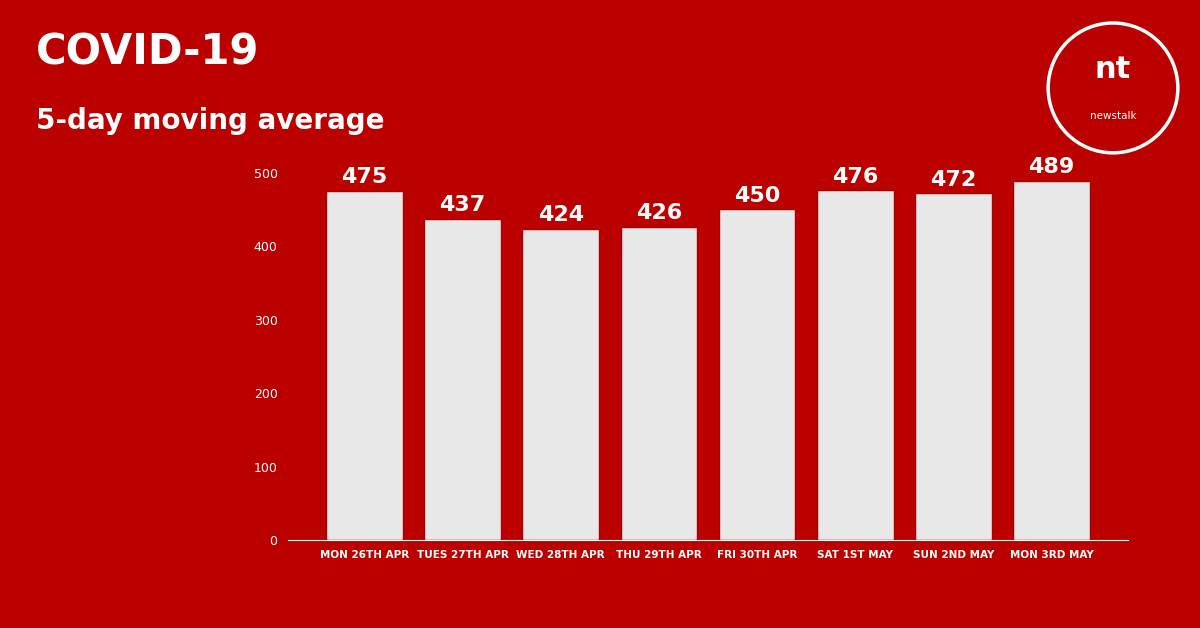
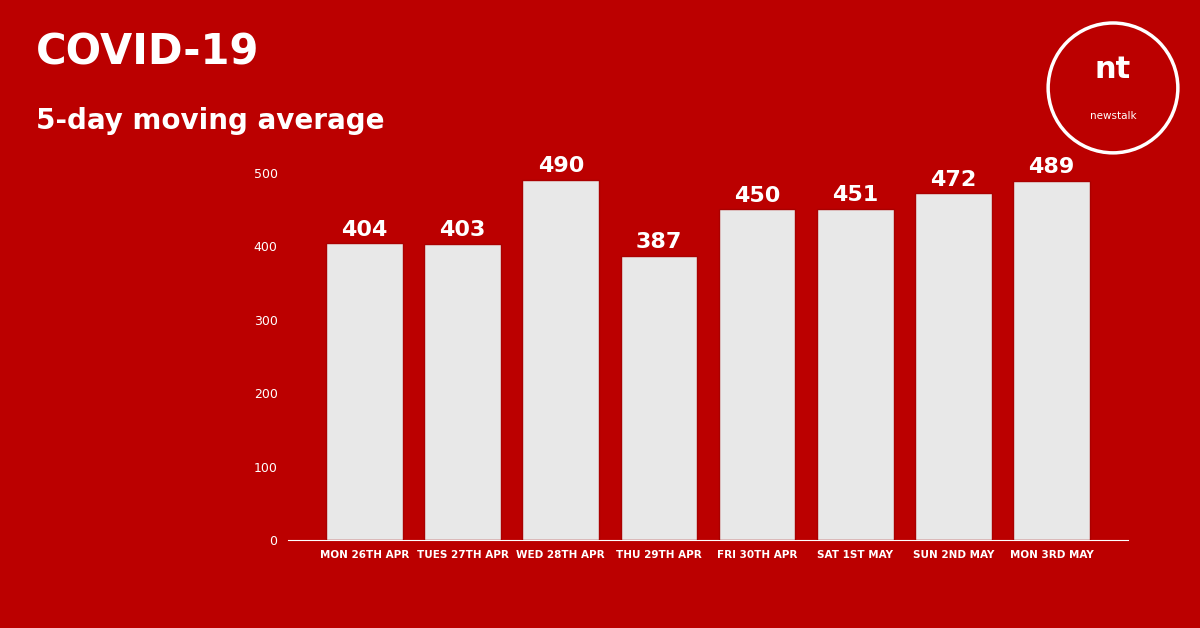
MON 26TH APR: 475 -> 404
TUES 27TH APR: 437 -> 403
WED 28TH APR: 424 -> 490
THU 29TH APR: 426 -> 387
SAT 1ST MAY: 476 -> 451
